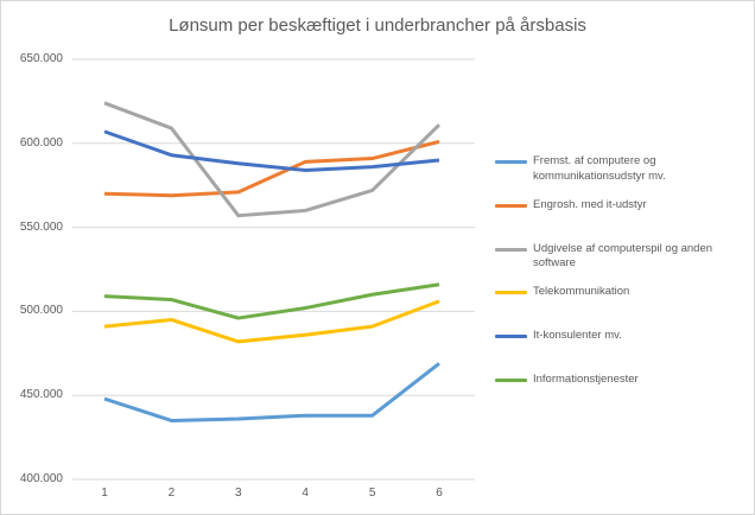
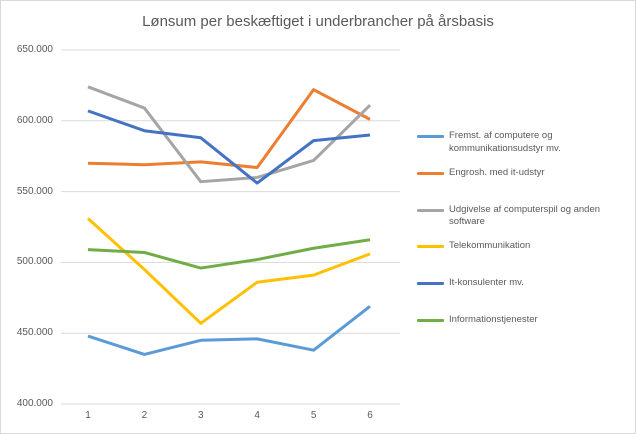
Telekommunikation/1: 491000 -> 531000
Fremst. af computere og kommunikationsudstyr mv./3: 436000 -> 445000
Telekommunikation/3: 482000 -> 457000
Fremst. af computere og kommunikationsudstyr mv./4: 438000 -> 446000
Engrosh. med it-udstyr/4: 589000 -> 567000
It-konsulenter mv./4: 584000 -> 556000
Engrosh. med it-udstyr/5: 591000 -> 622000
